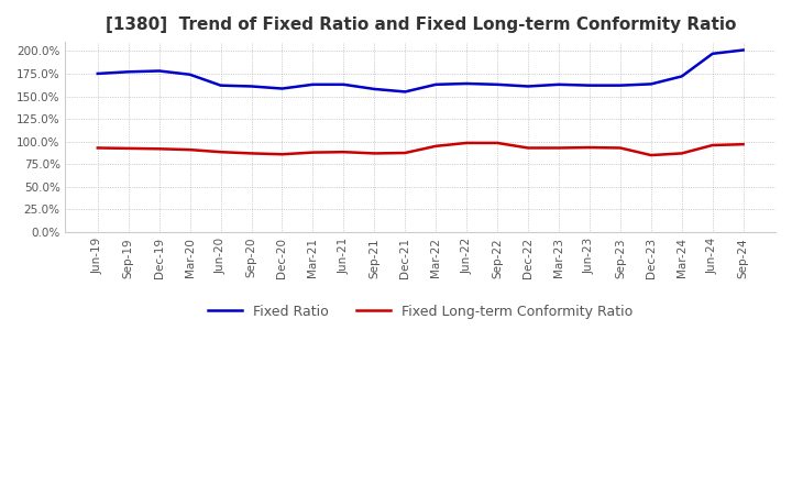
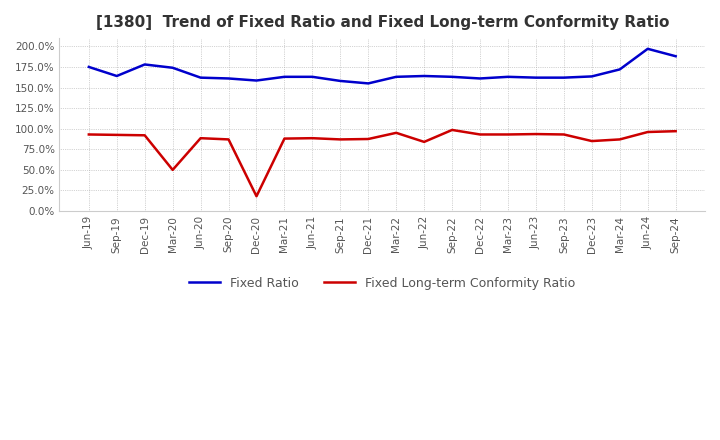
Fixed Ratio/Sep-19: 177% -> 164%
Fixed Long-term Conformity Ratio/Mar-20: 91% -> 50%
Fixed Long-term Conformity Ratio/Dec-20: 86% -> 18%
Fixed Long-term Conformity Ratio/Jun-22: 98% -> 84%
Fixed Ratio/Sep-24: 201% -> 188%
